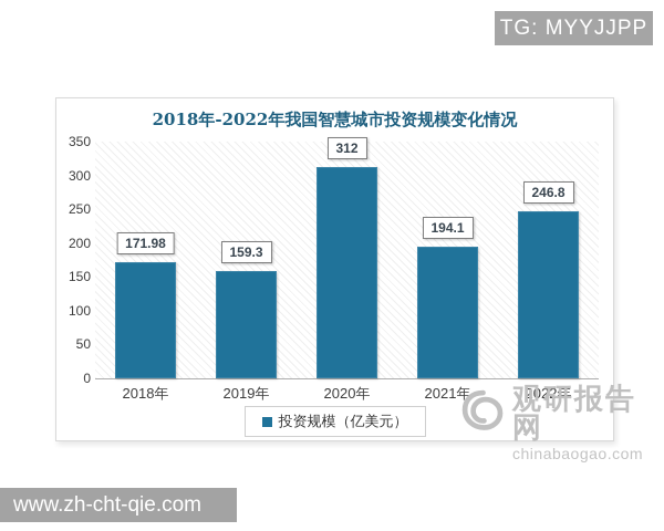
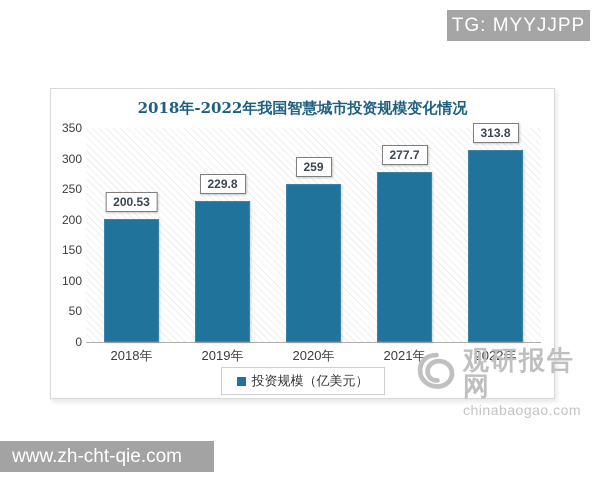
2018年: 171.98 -> 200.53
2019年: 159.3 -> 229.8
2020年: 312 -> 259
2021年: 194.1 -> 277.7
2022年: 246.8 -> 313.8
